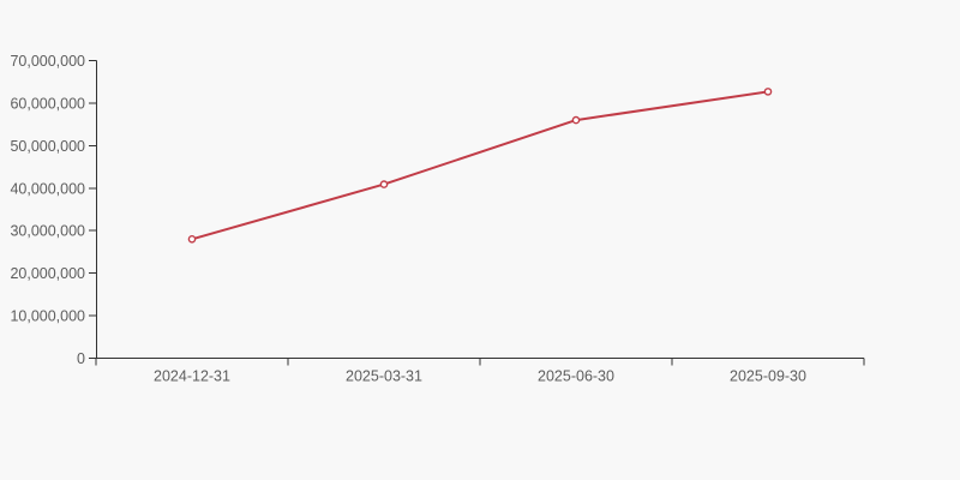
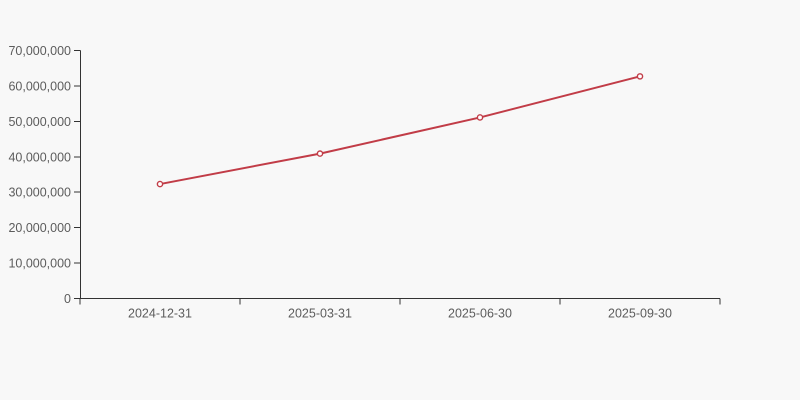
2024-12-31: 28000000 -> 32000000
2025-06-30: 56000000 -> 51000000
